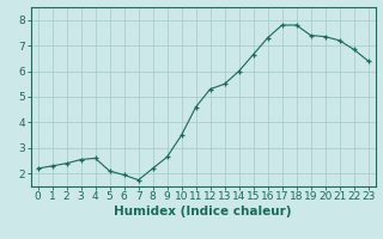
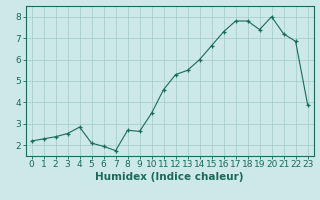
4: 2.60 -> 2.85
8: 2.20 -> 2.70
20: 7.35 -> 8.00
23: 6.40 -> 3.90
